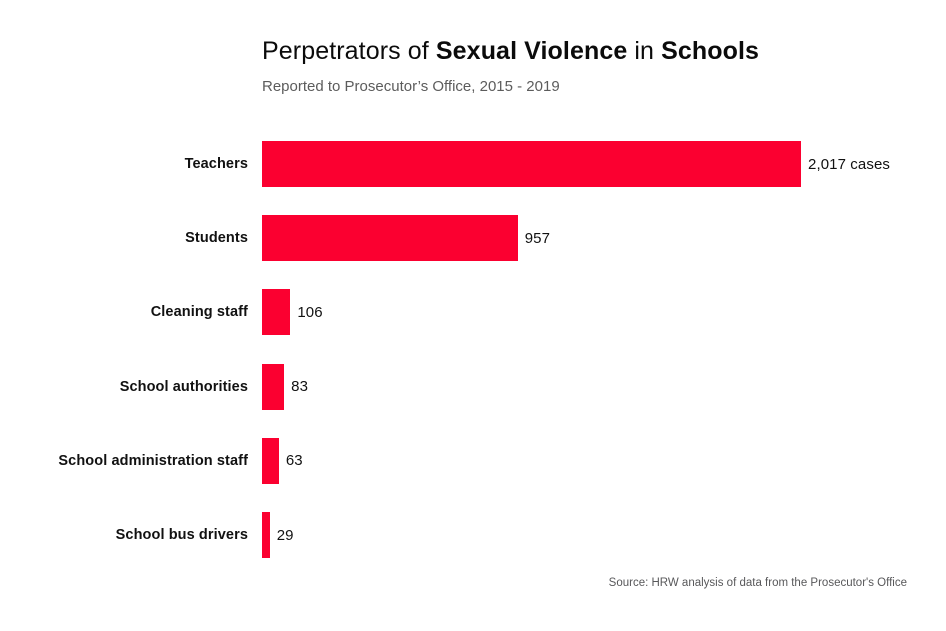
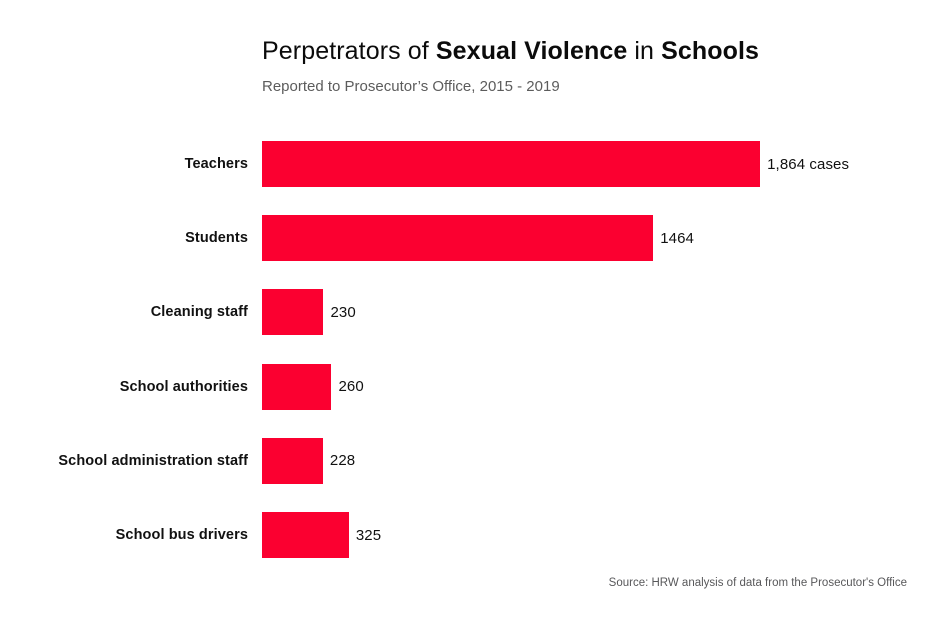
Teachers: 2,017 -> 1,864
Students: 957 -> 1464
Cleaning staff: 106 -> 230
School authorities: 83 -> 260
School administration staff: 63 -> 228
School bus drivers: 29 -> 325
